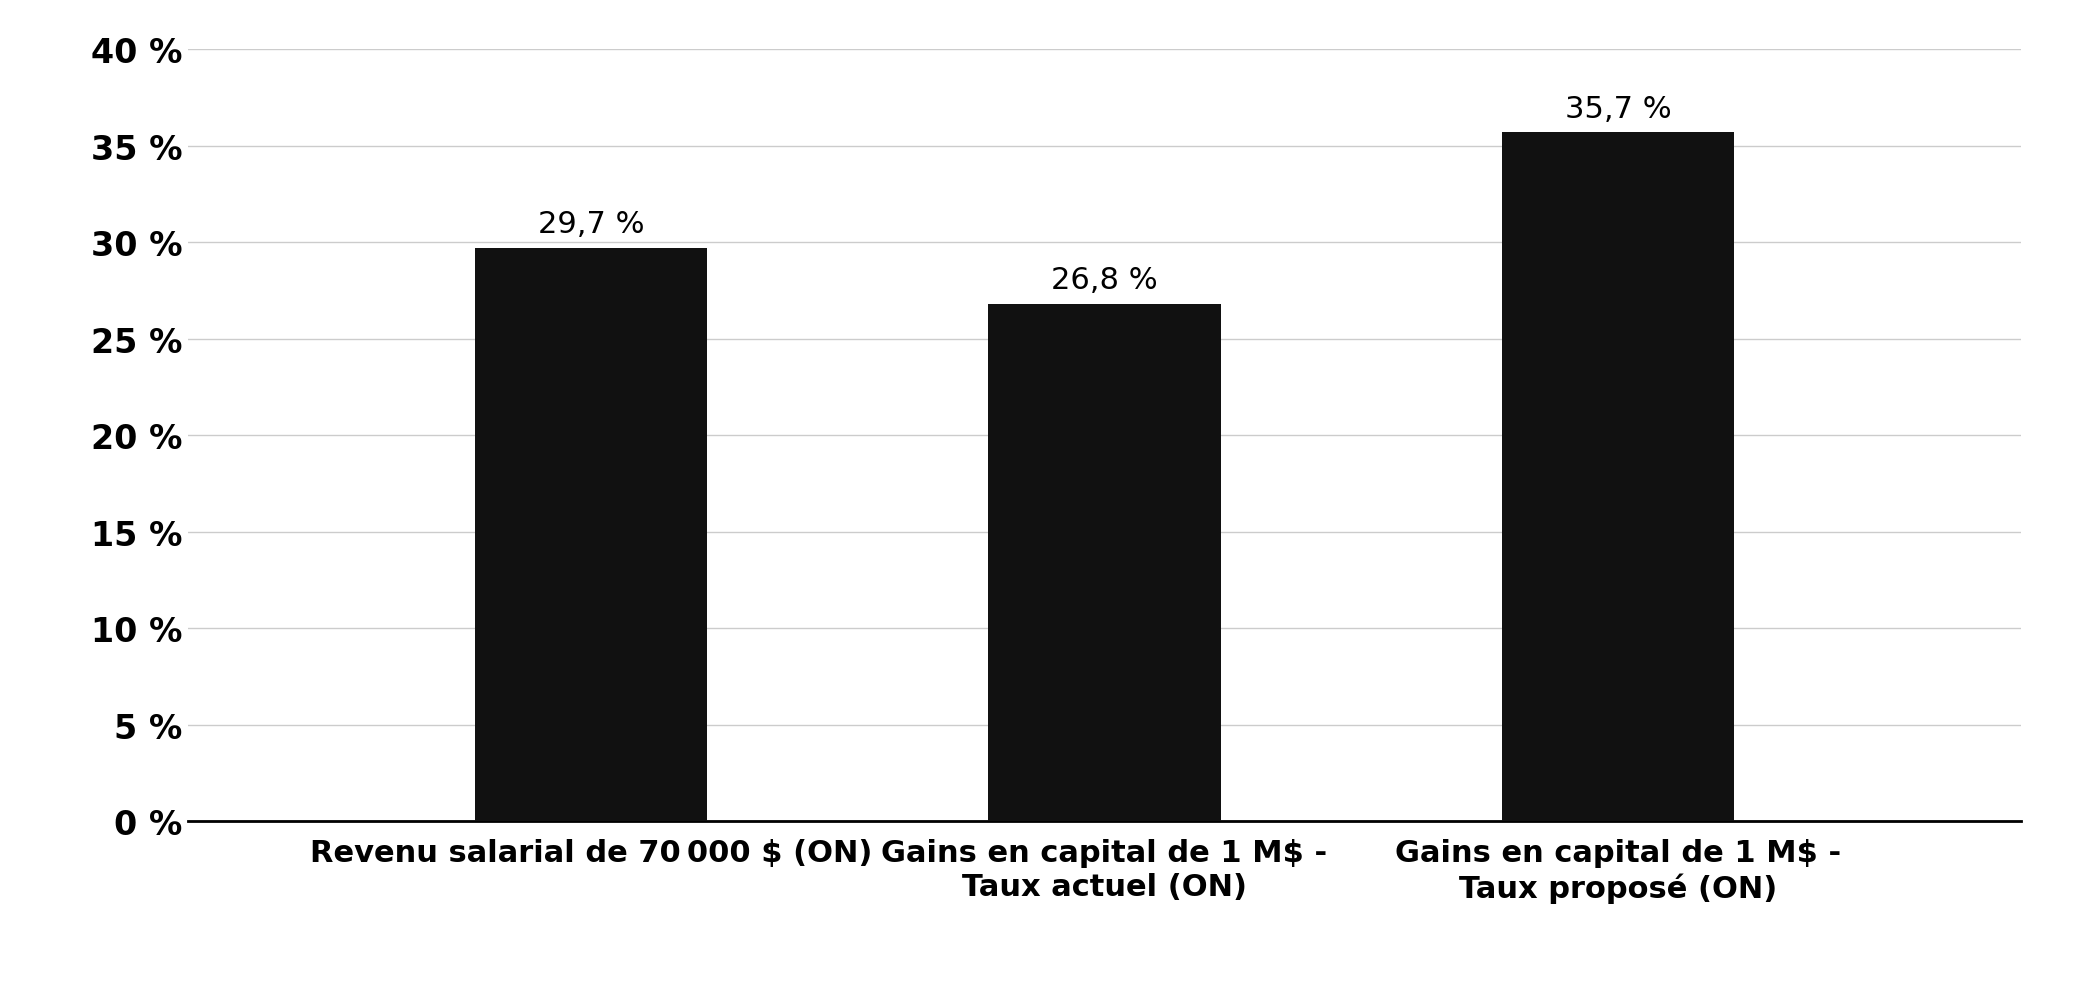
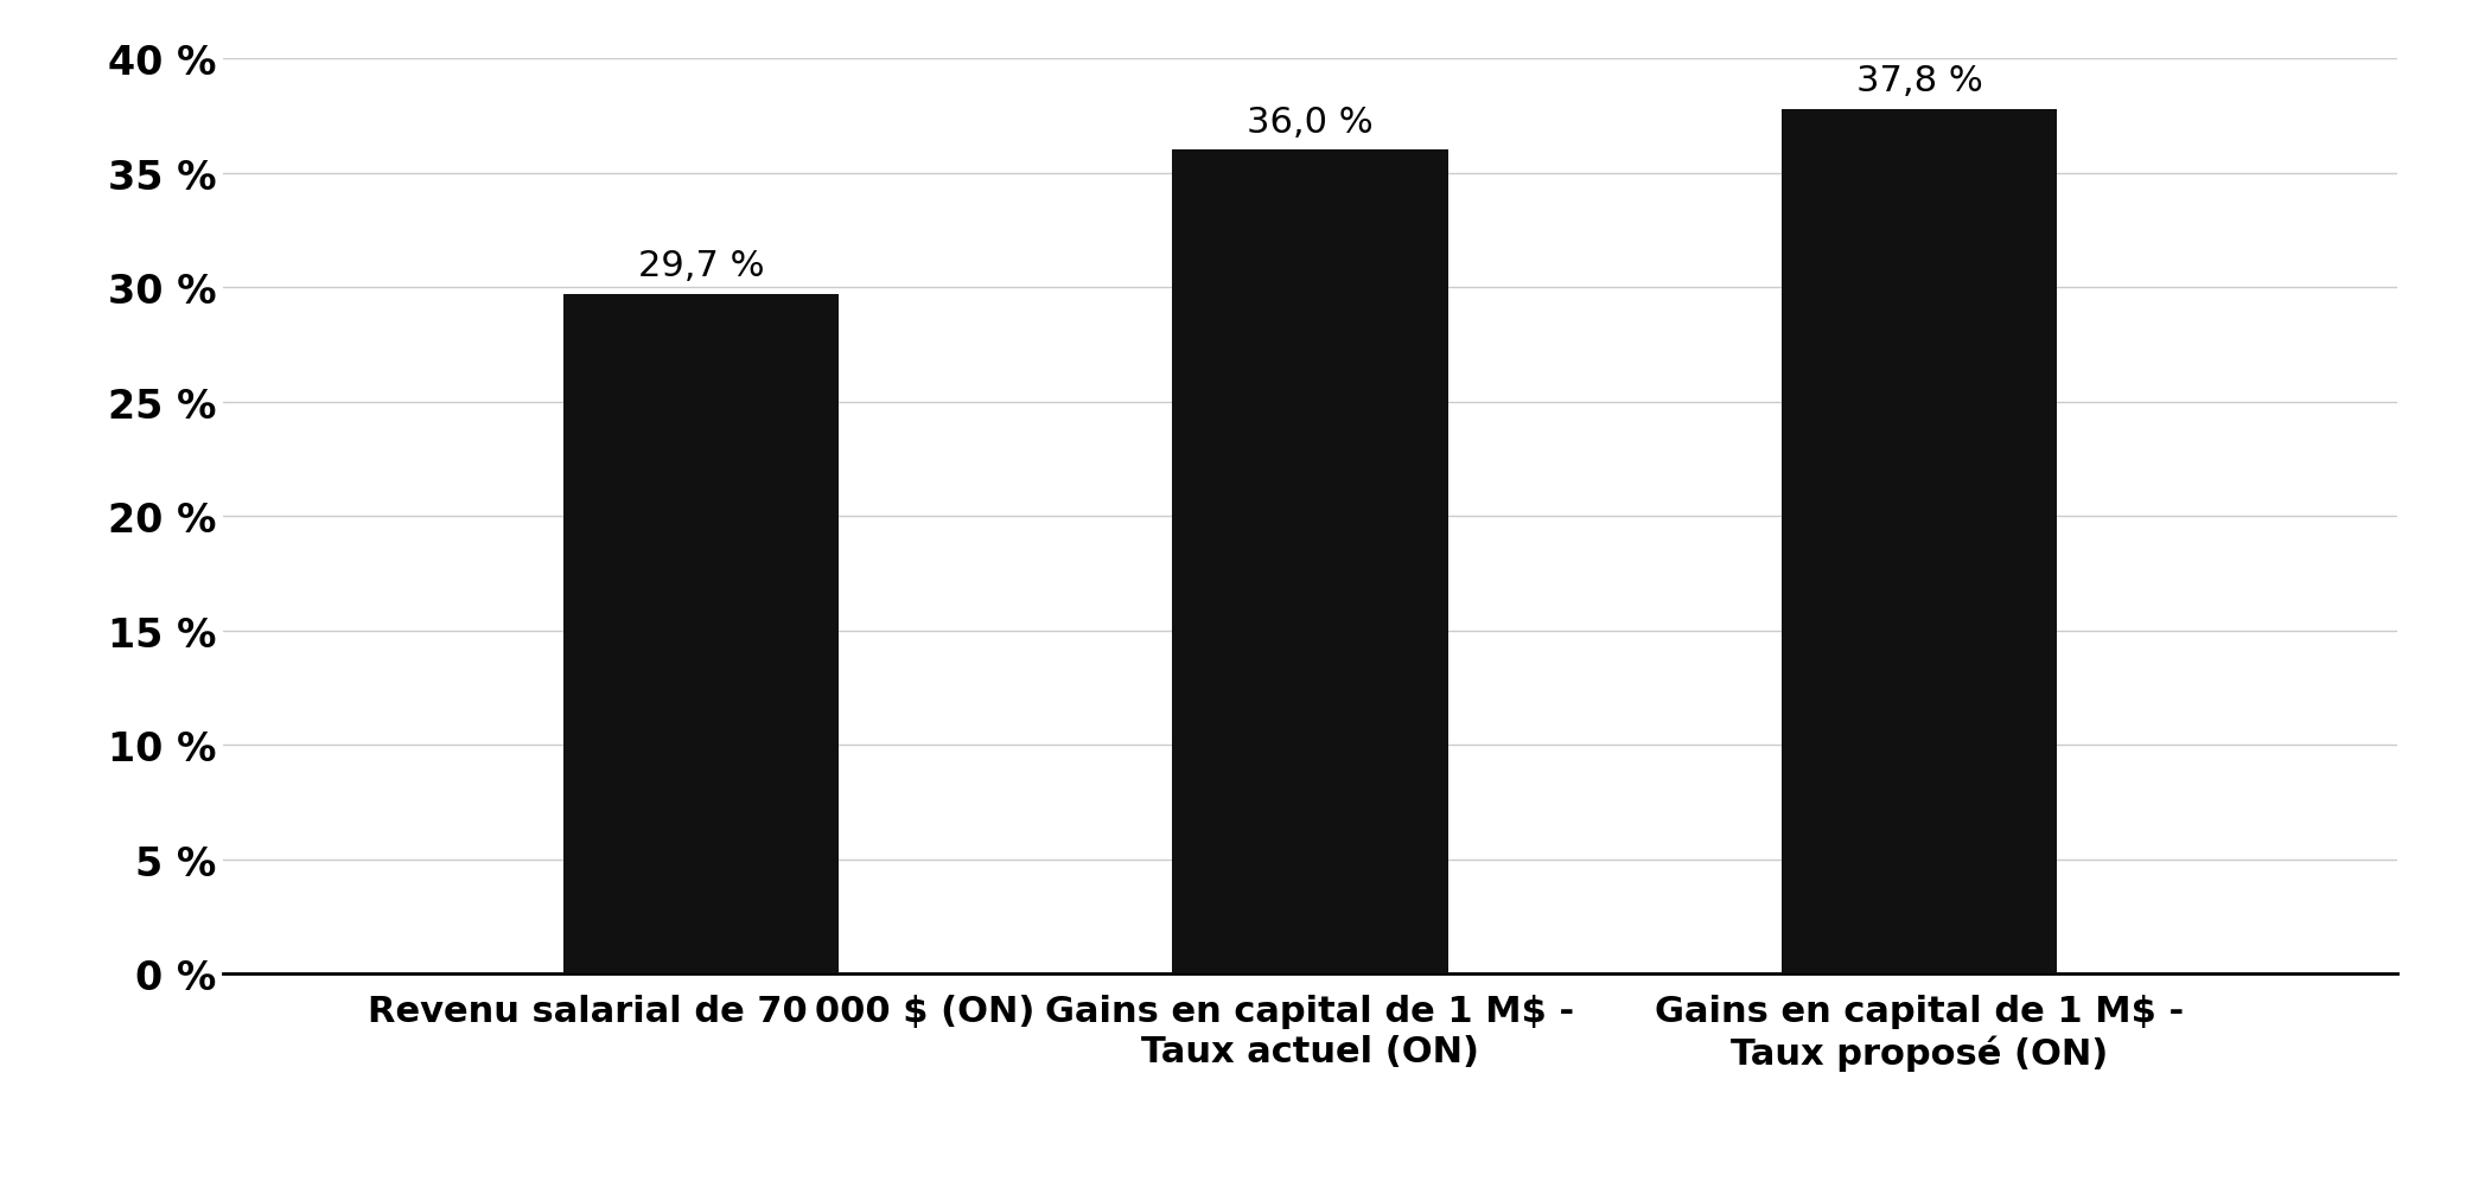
Gains en capital de 1 M$ - Taux actuel (ON): 26,8 -> 36,0
Gains en capital de 1 M$ - Taux proposé (ON): 35,7 -> 37,8
